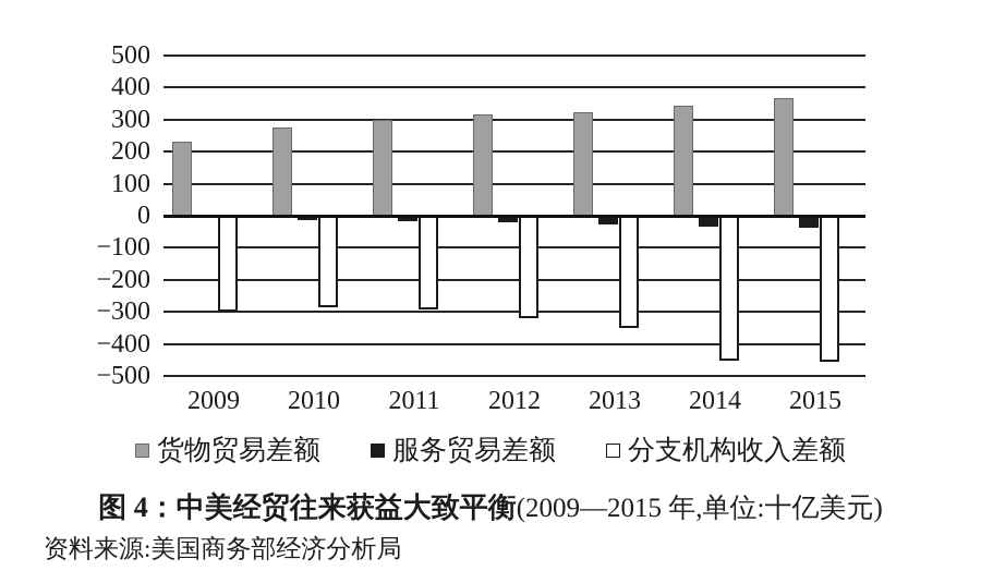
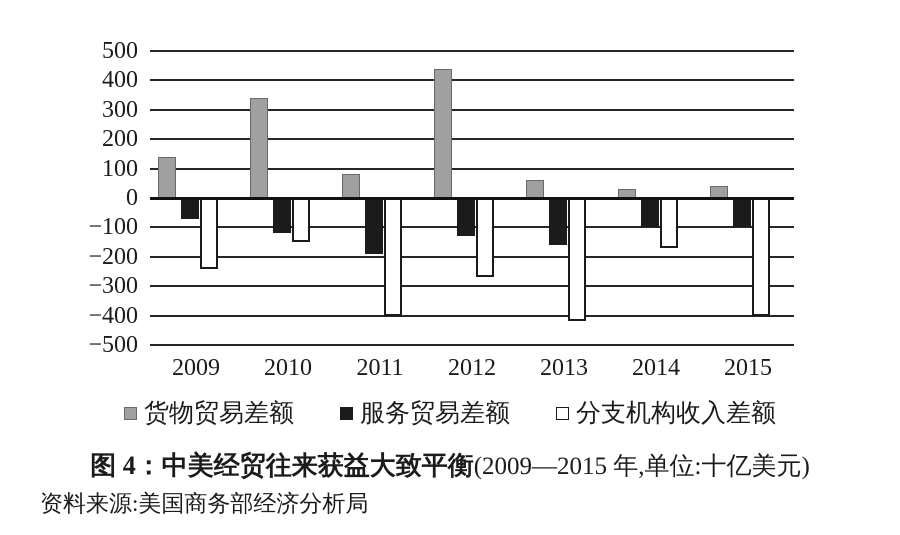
货物贸易差额/2009: 230 -> 140
服务贸易差额/2009: -10 -> -70
分支机构收入差额/2009: -300 -> -240
货物贸易差额/2010: 280 -> 340
服务贸易差额/2010: -10 -> -120
分支机构收入差额/2010: -290 -> -150
货物贸易差额/2011: 300 -> 80
服务贸易差额/2011: -20 -> -190
分支机构收入差额/2011: -290 -> -400
货物贸易差额/2012: 320 -> 440
服务贸易差额/2012: -20 -> -130
分支机构收入差额/2012: -320 -> -270
货物贸易差额/2013: 320 -> 60
服务贸易差额/2013: -30 -> -160
分支机构收入差额/2013: -350 -> -420
货物贸易差额/2014: 340 -> 30
服务贸易差额/2014: -30 -> -100
分支机构收入差额/2014: -450 -> -170
货物贸易差额/2015: 370 -> 40
服务贸易差额/2015: -40 -> -100
分支机构收入差额/2015: -460 -> -400
